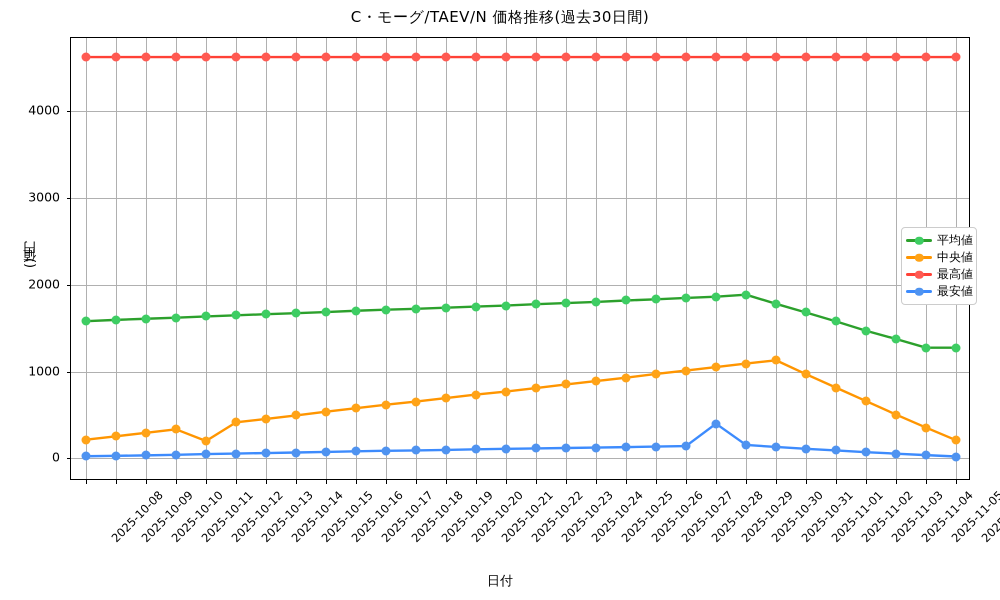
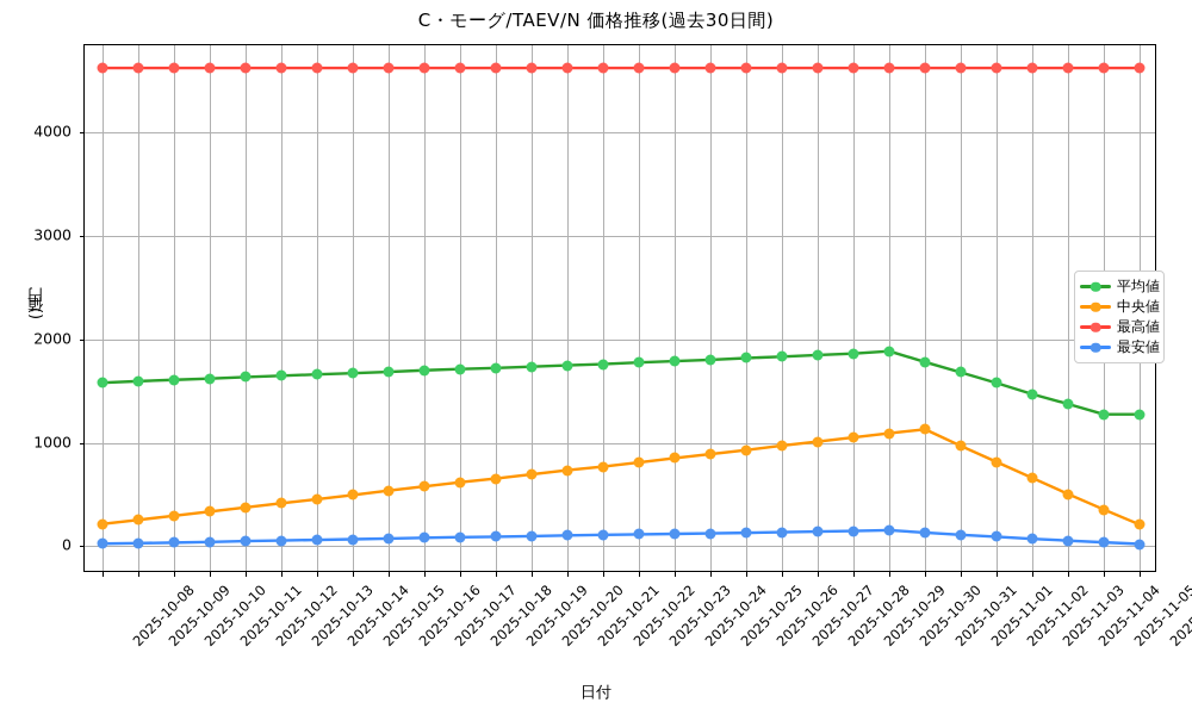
中央値/2025-10-12: 200 -> 400
最安値/2025-10-29: 400 -> 100
